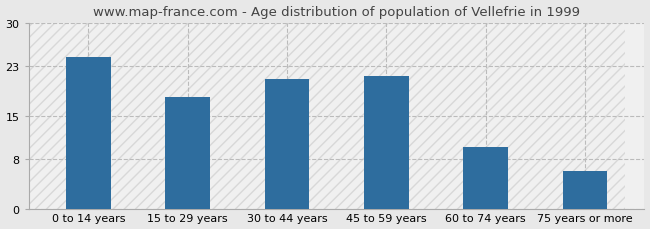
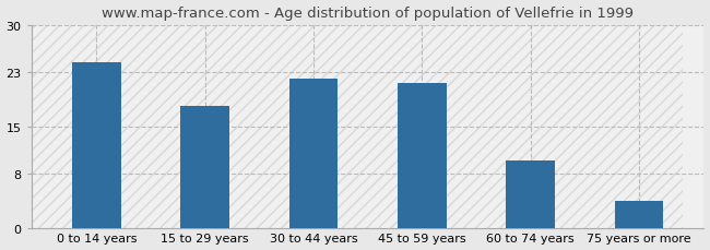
30 to 44 years: 21.0 -> 22.0
75 years or more: 6.0 -> 4.0
